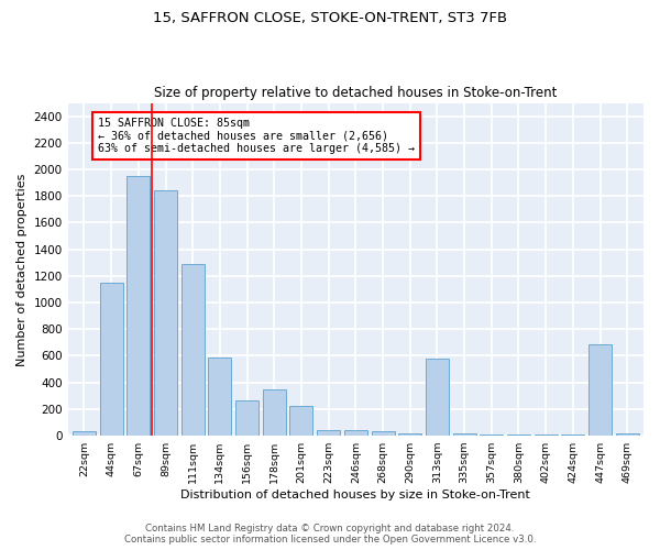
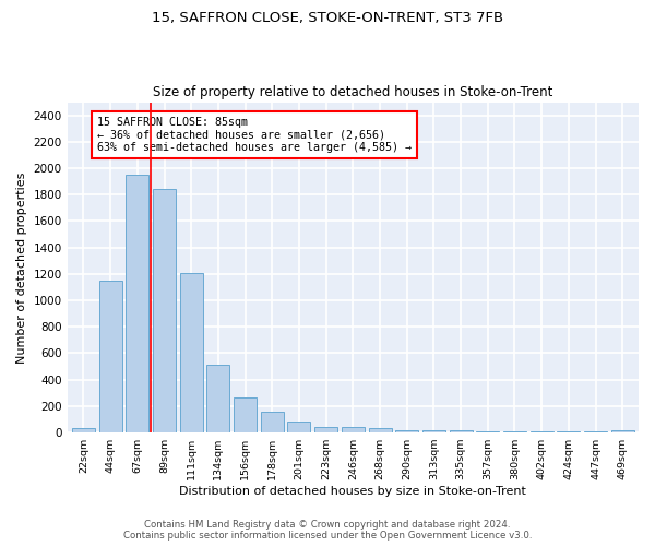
111sqm: 1290 -> 1210
134sqm: 590 -> 510
178sqm: 350 -> 160
201sqm: 220 -> 80
313sqm: 580 -> 20
447sqm: 690 -> 0
